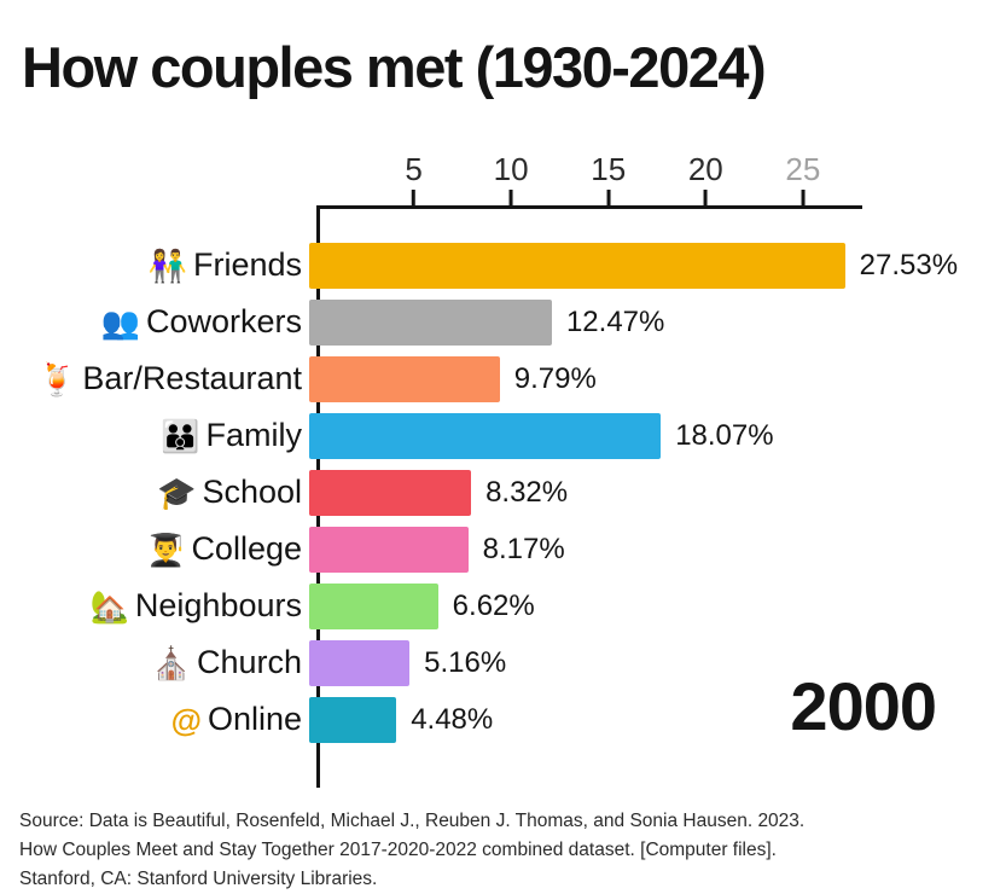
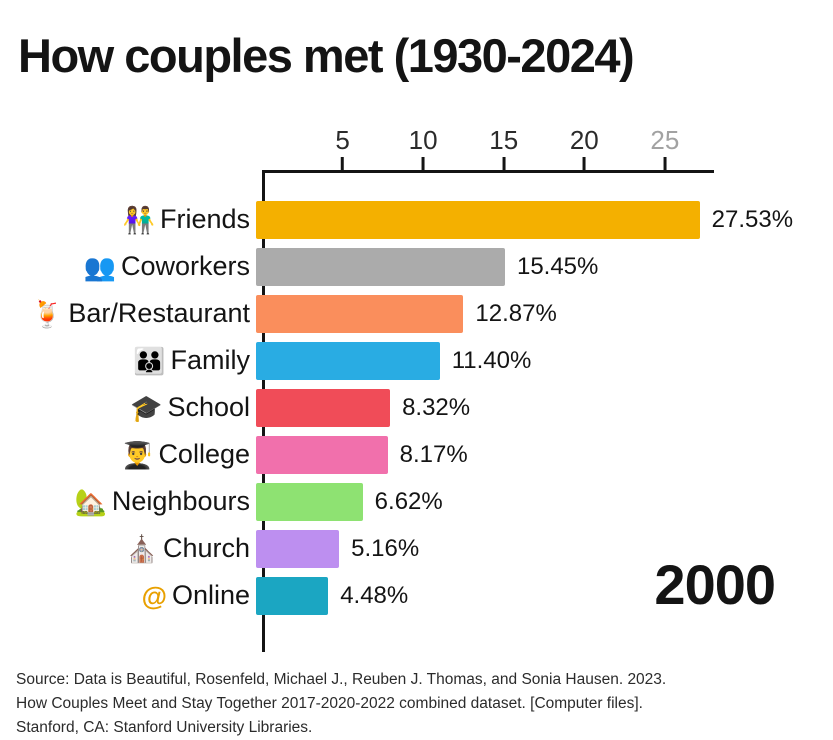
Coworkers: 12.47% -> 15.45%
Bar/Restaurant: 9.79% -> 12.87%
Family: 18.07% -> 11.40%
